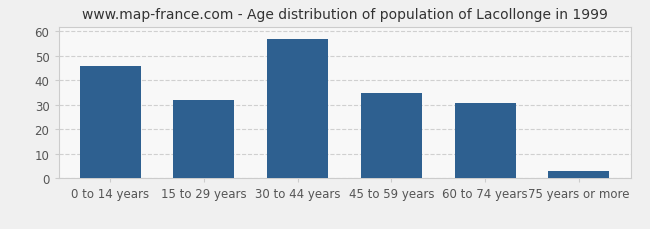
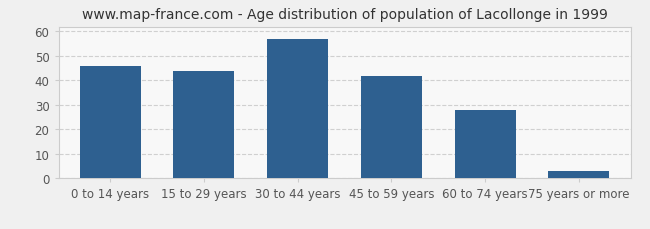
15 to 29 years: 32 -> 44
45 to 59 years: 35 -> 42
60 to 74 years: 31 -> 28
